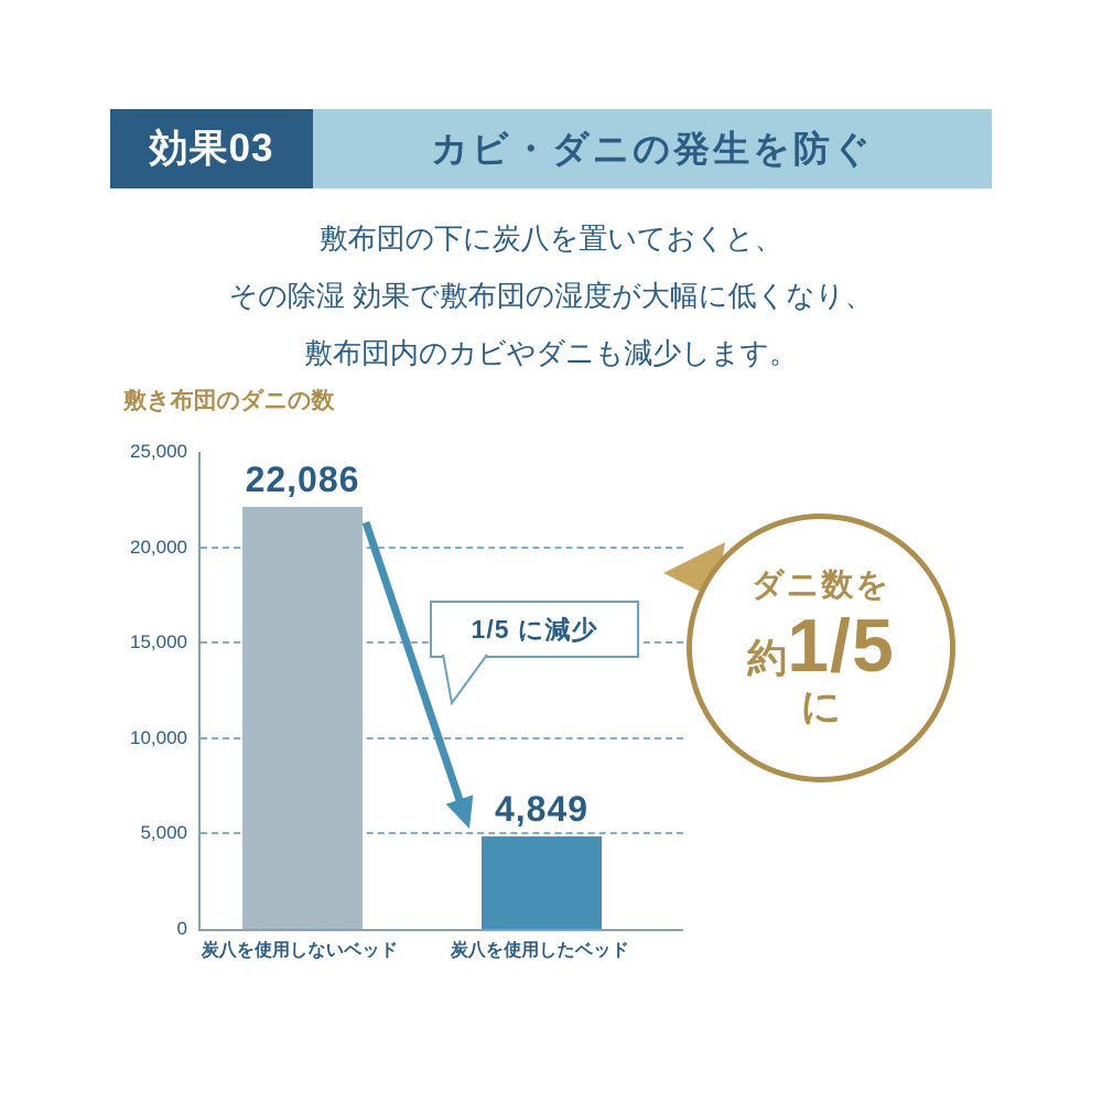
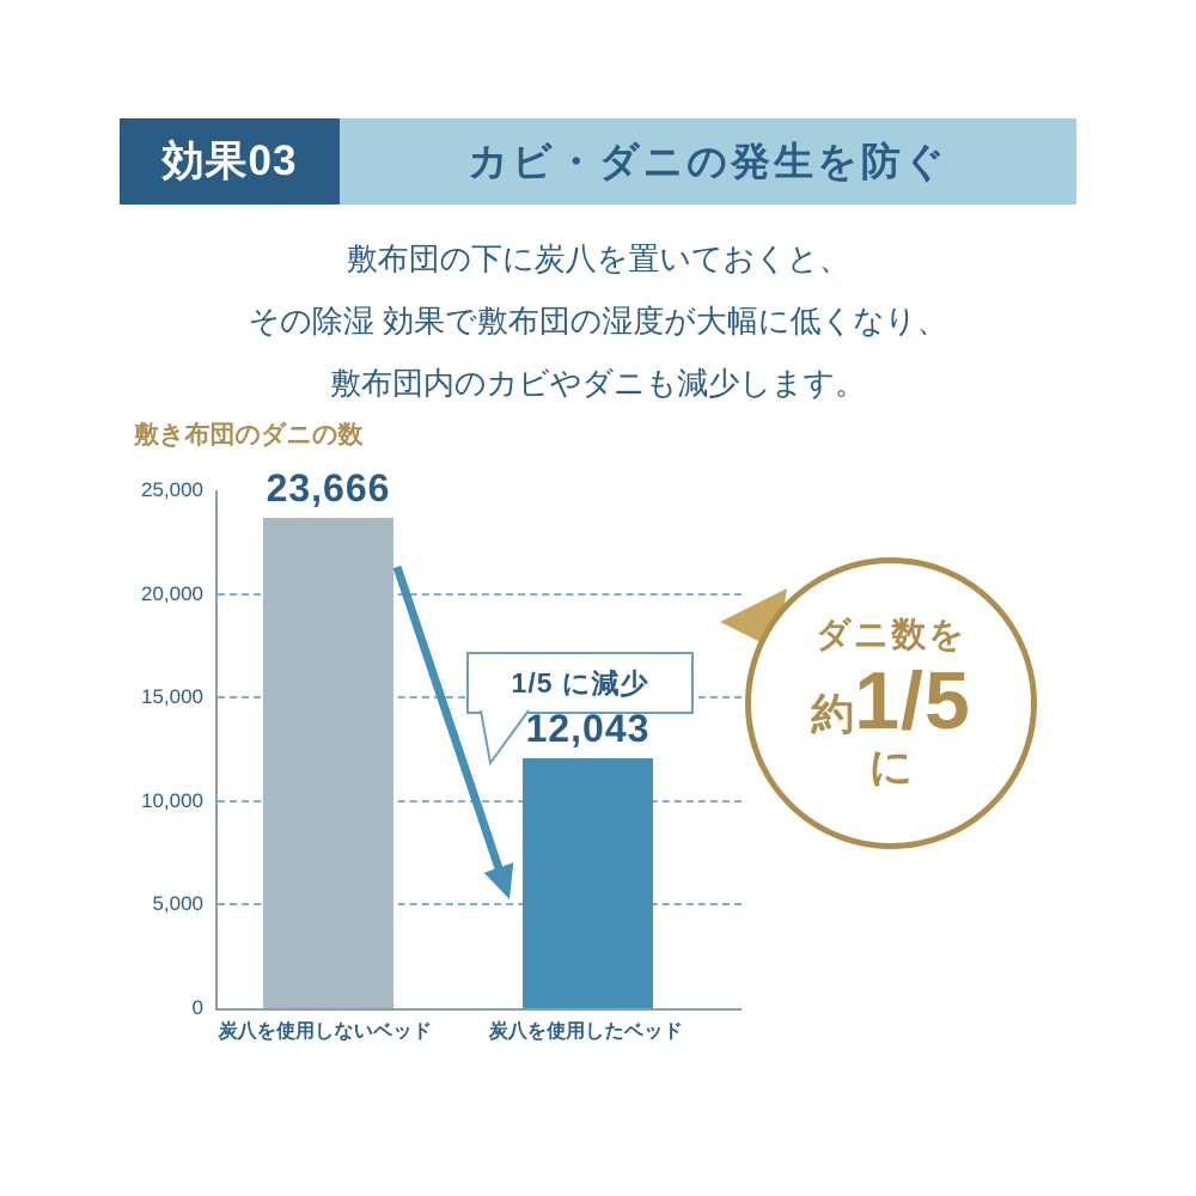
炭八を使用しないベッド: 22,086 -> 23,666
炭八を使用したベッド: 4,849 -> 12,043
